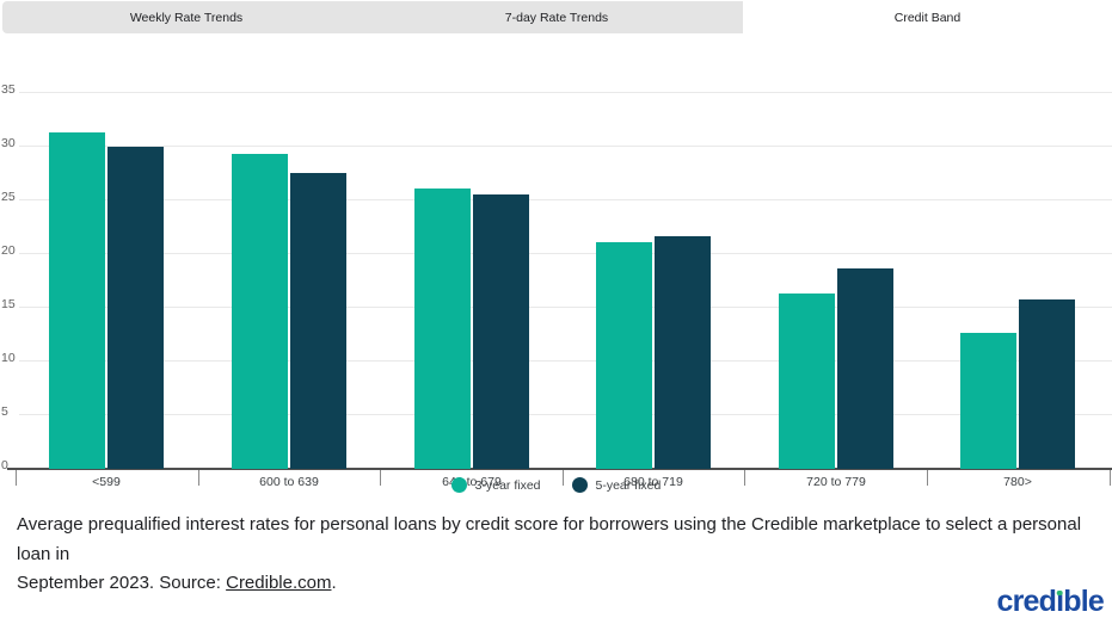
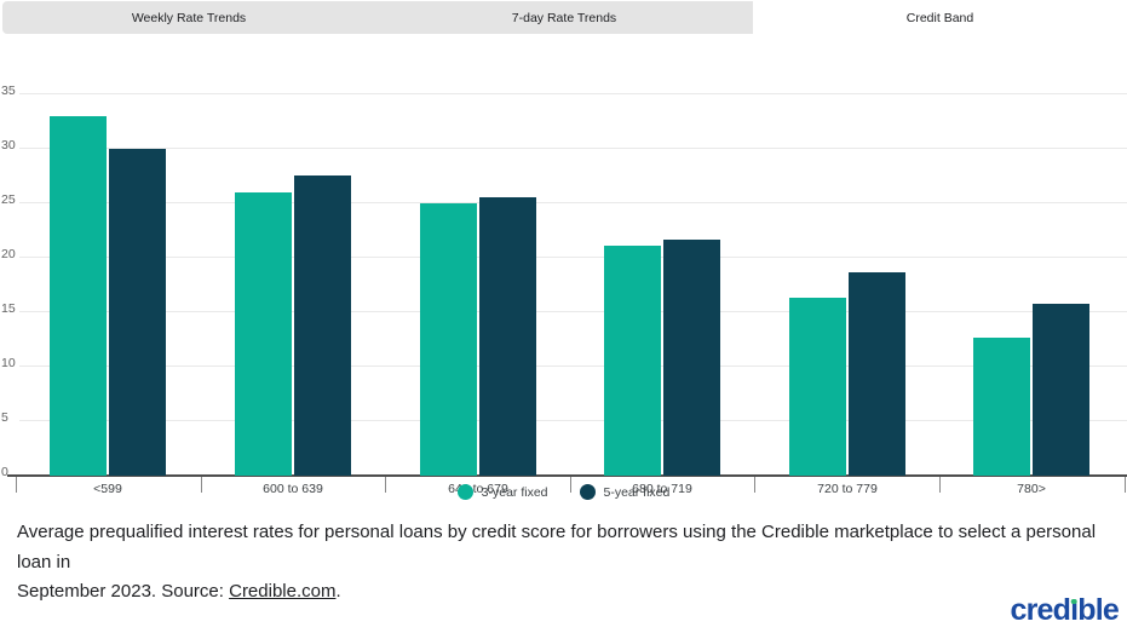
3-year fixed/<599: 31 -> 33
3-year fixed/600 to 639: 29 -> 26
3-year fixed/640 to 679: 26 -> 25
